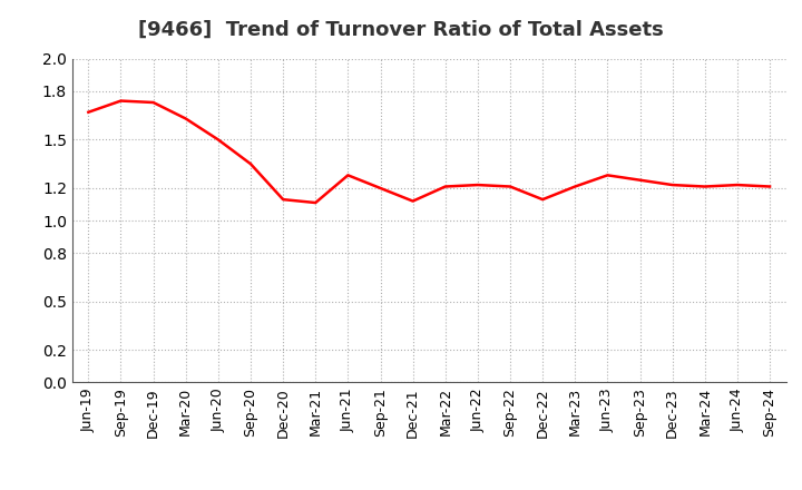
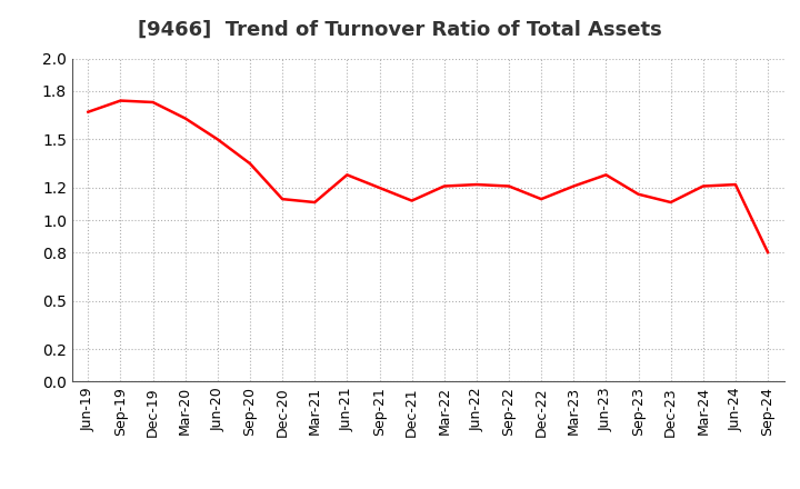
Sep-23: 1.25 -> 1.16
Dec-23: 1.22 -> 1.11
Sep-24: 1.21 -> 0.80
